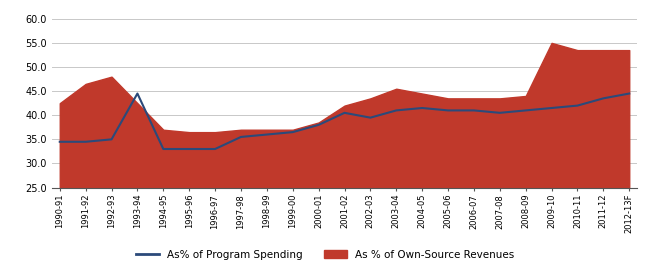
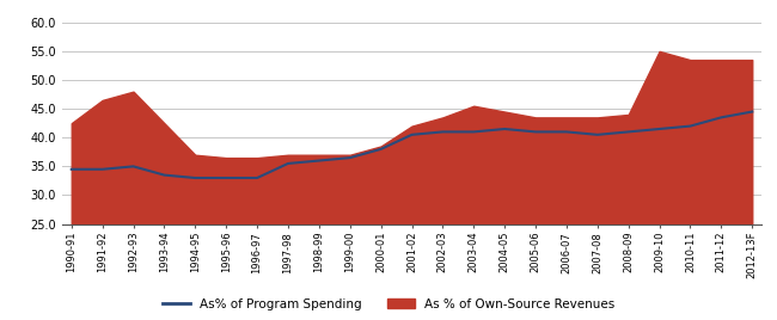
As% of Program Spending/1993-94: 44.5 -> 33.5
As% of Program Spending/2002-03: 39.5 -> 41.0
